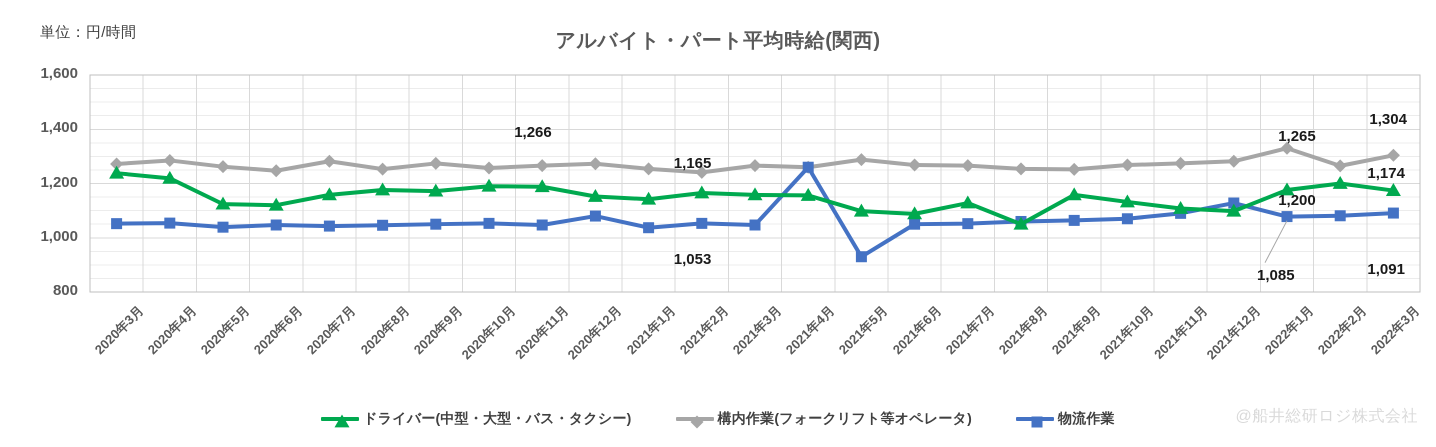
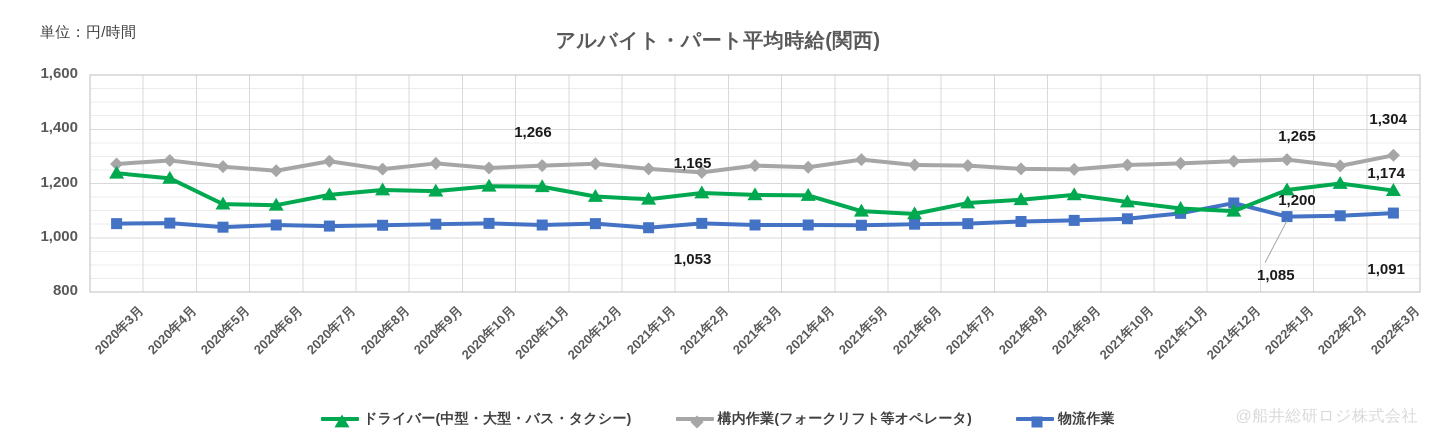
物流作業/2020年12月: 1080 -> 1050
物流作業/2021年4月: 1260 -> 1050
物流作業/2021年5月: 930 -> 1050
ドライバー(中型・大型・バス・タクシー)/2021年8月: 1050 -> 1140
構内作業(フォークリフト等オペレータ)/2022年1月: 1330 -> 1290
